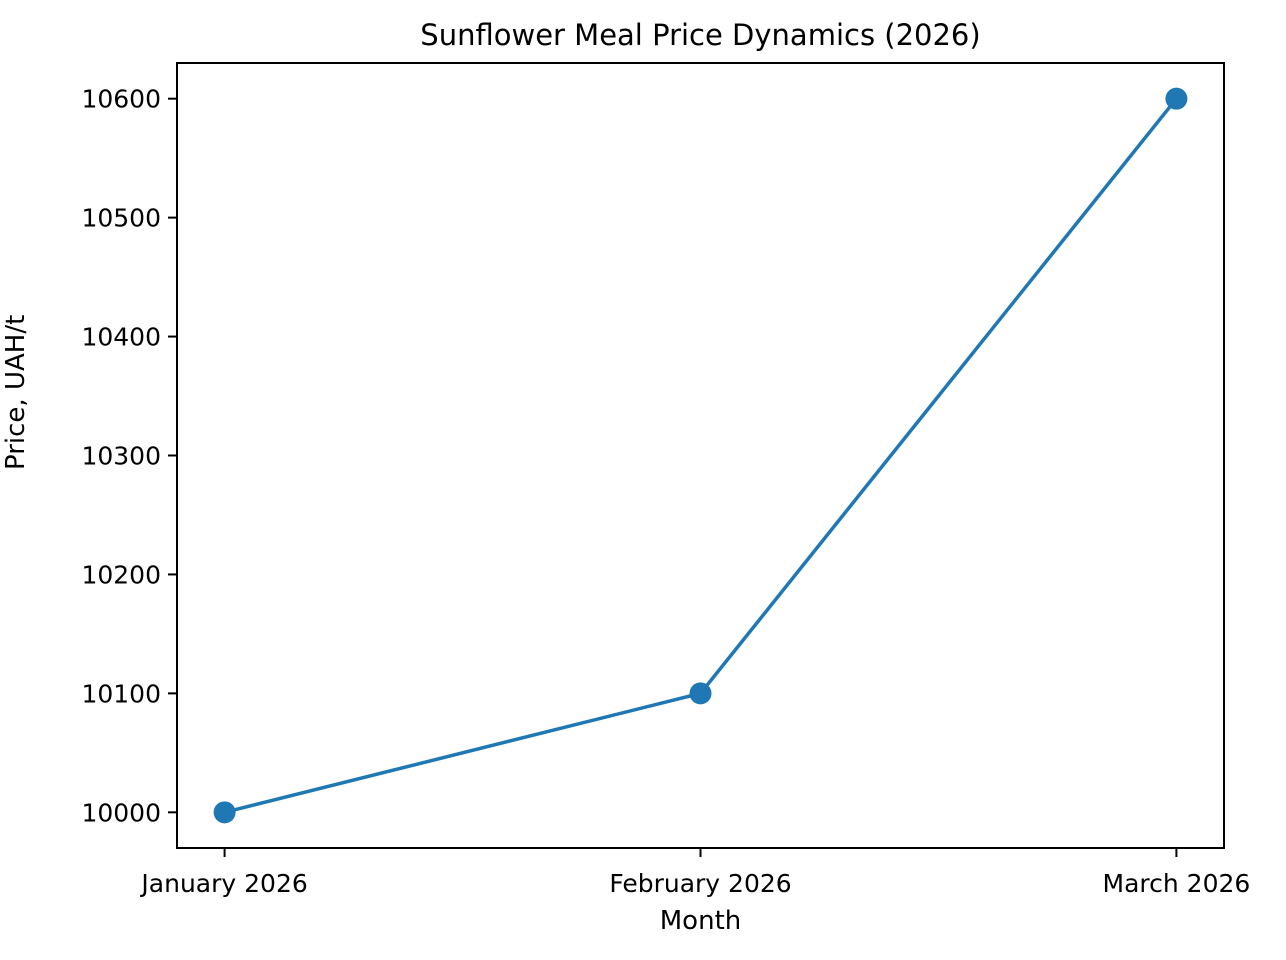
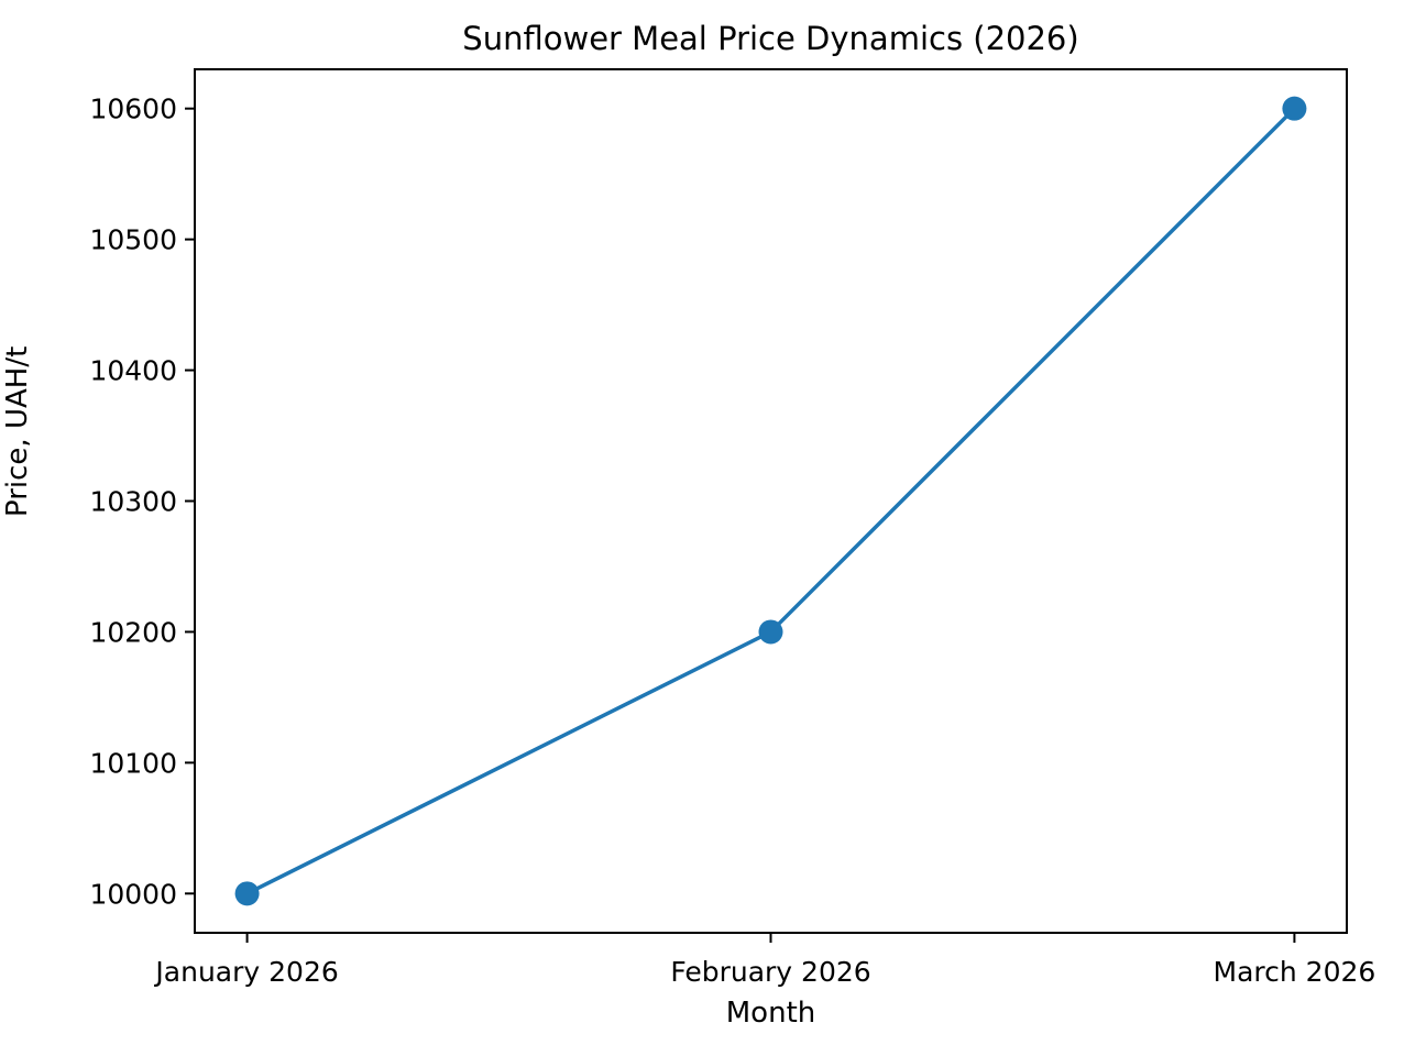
February 2026: 10100 -> 10200
